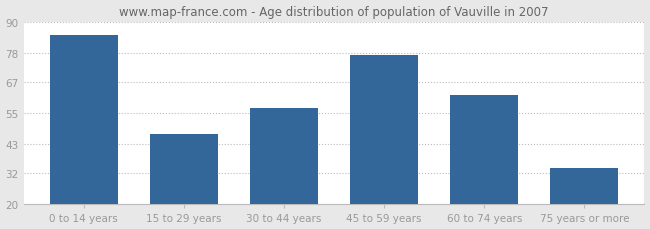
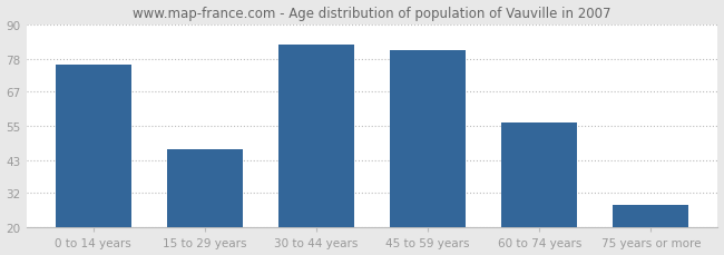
0 to 14 years: 85 -> 76
30 to 44 years: 57 -> 83
45 to 59 years: 77 -> 81
60 to 74 years: 62 -> 56
75 years or more: 34 -> 28
